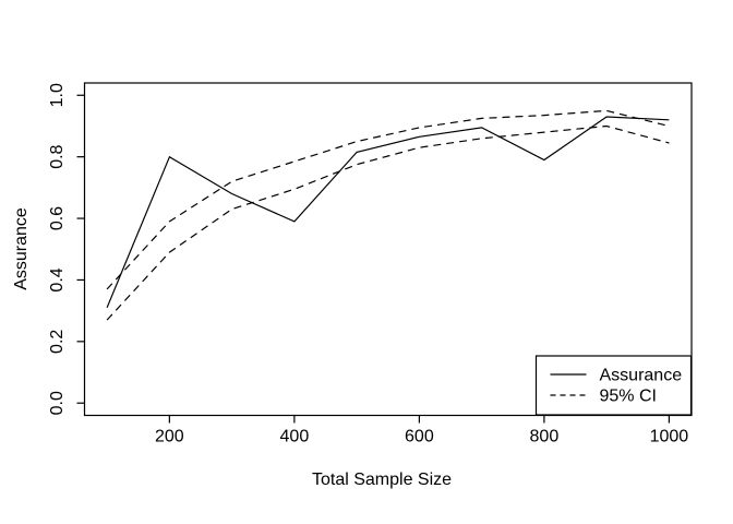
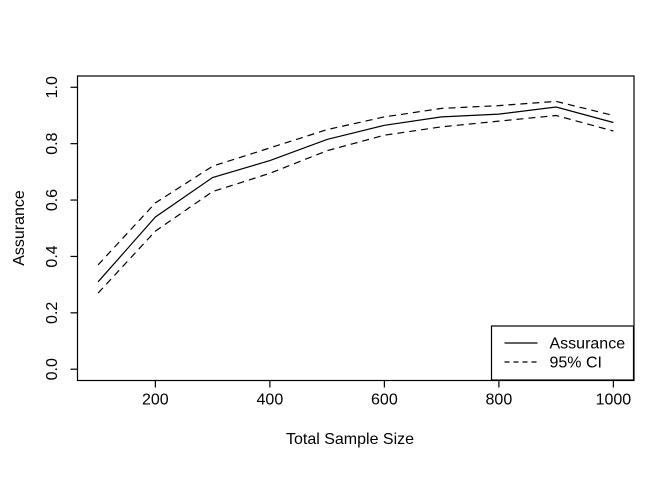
Assurance/200: 0.80 -> 0.54
Assurance/400: 0.59 -> 0.74
Assurance/800: 0.79 -> 0.91
Assurance/1000: 0.92 -> 0.88
